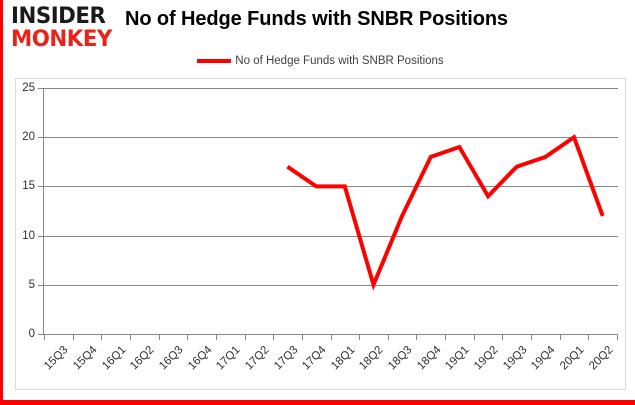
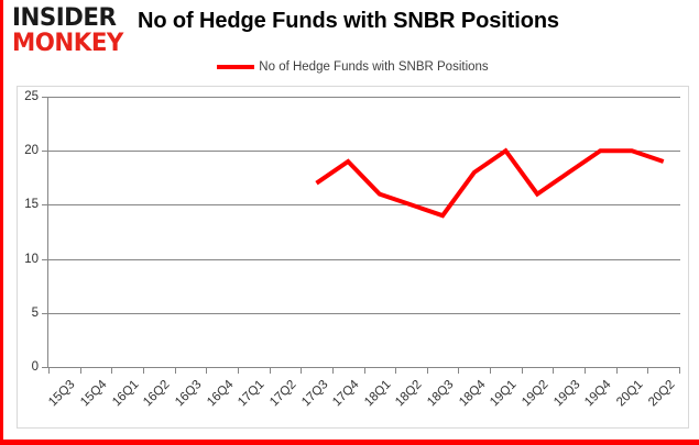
17Q4: 15 -> 19
18Q1: 15 -> 16
18Q2: 5 -> 15
18Q3: 12 -> 14
19Q1: 19 -> 20
19Q2: 14 -> 16
19Q3: 17 -> 18
19Q4: 18 -> 20
20Q2: 12 -> 19
